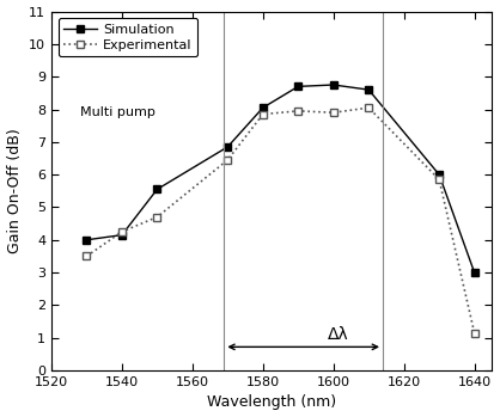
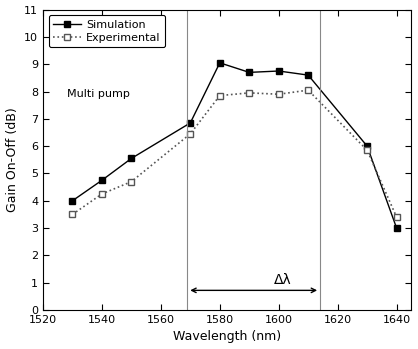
Simulation/1540: 4.15 -> 4.75
Simulation/1580: 8.05 -> 9.05
Experimental/1640: 1.15 -> 3.40
